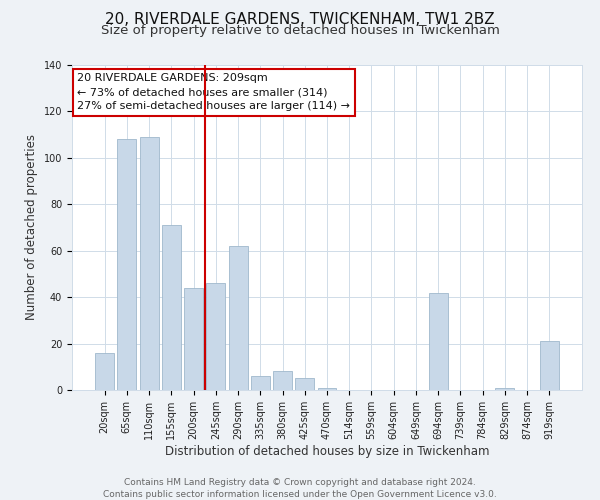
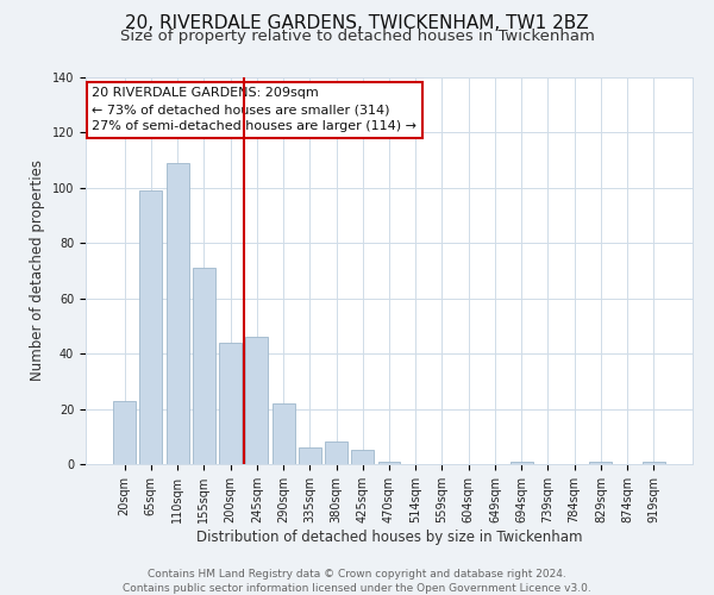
20sqm: 16 -> 23
65sqm: 108 -> 99
290sqm: 62 -> 22
694sqm: 42 -> 1
919sqm: 21 -> 1
